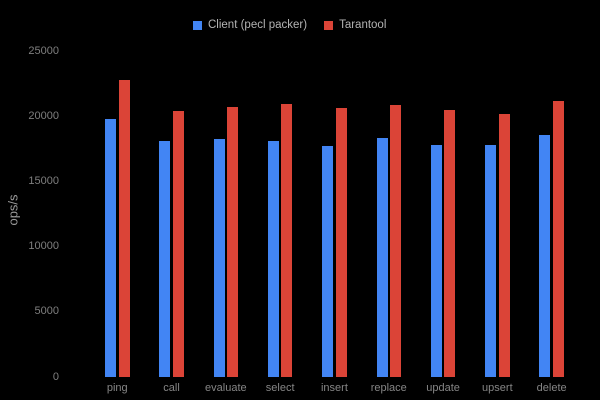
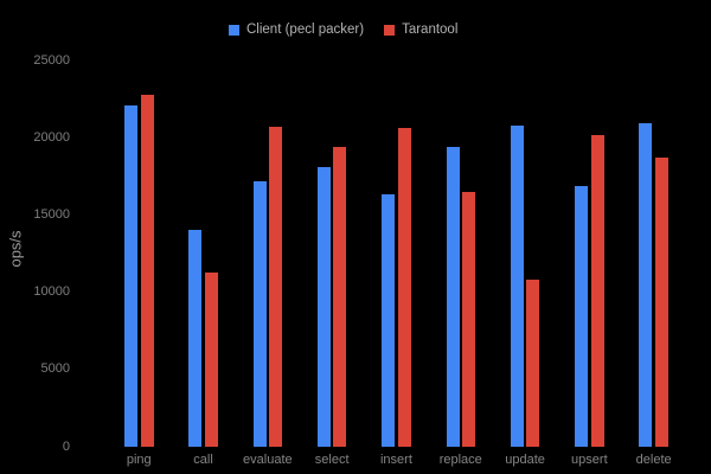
Client (pecl packer)/ping: 19800 -> 22100
Client (pecl packer)/call: 18100 -> 14000
Tarantool/call: 20400 -> 11300
Client (pecl packer)/evaluate: 18300 -> 17200
Tarantool/select: 21000 -> 19400
Client (pecl packer)/insert: 17700 -> 16300
Client (pecl packer)/replace: 18400 -> 19400
Tarantool/replace: 20900 -> 16500
Client (pecl packer)/update: 17800 -> 20800
Tarantool/update: 20500 -> 10800
Client (pecl packer)/upsert: 17800 -> 16900
Client (pecl packer)/delete: 18600 -> 20900
Tarantool/delete: 21200 -> 18700
